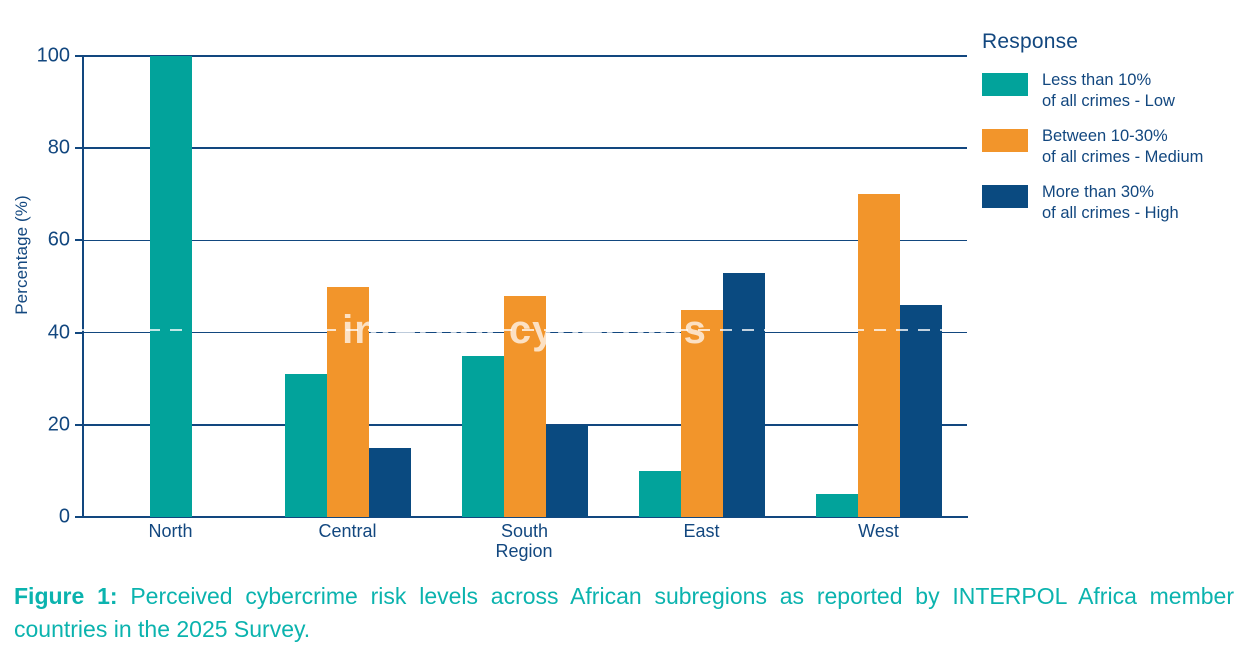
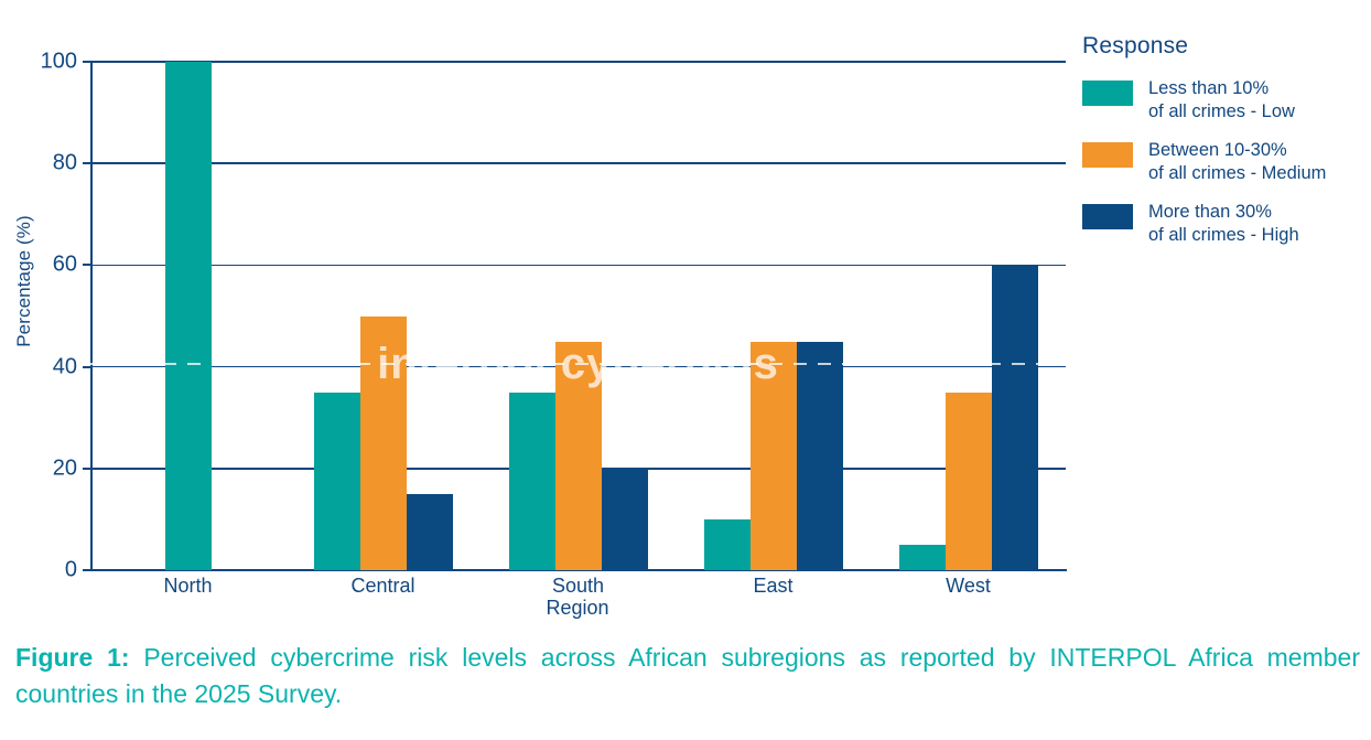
Less than 10% of all crimes - Low/Central: 31 -> 35
Between 10-30% of all crimes - Medium/South: 48 -> 45
More than 30% of all crimes - High/East: 53 -> 45
Between 10-30% of all crimes - Medium/West: 70 -> 35
More than 30% of all crimes - High/West: 46 -> 60
